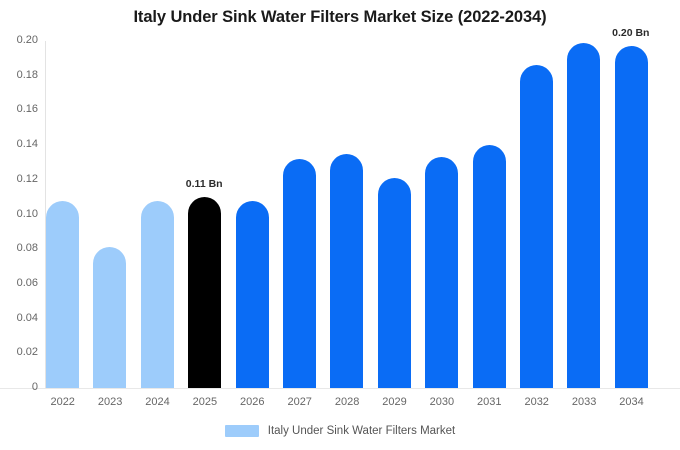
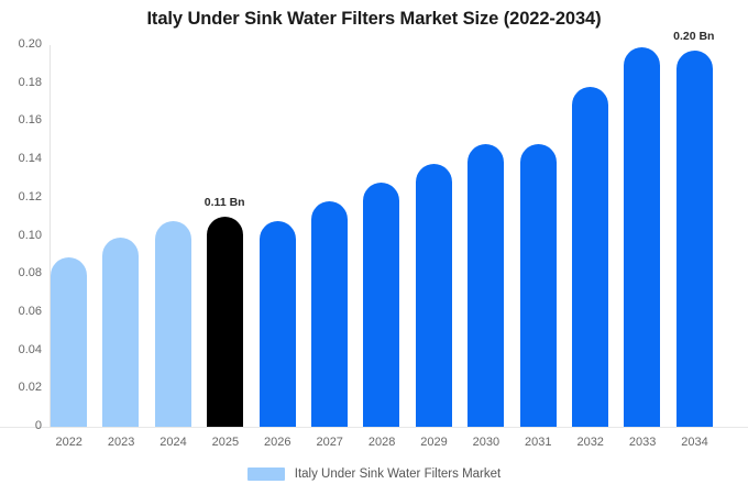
2022: 0.108 -> 0.089
2023: 0.081 -> 0.099
2027: 0.132 -> 0.118
2028: 0.135 -> 0.128
2029: 0.121 -> 0.138
2030: 0.133 -> 0.148
2031: 0.140 -> 0.148
2032: 0.186 -> 0.178
